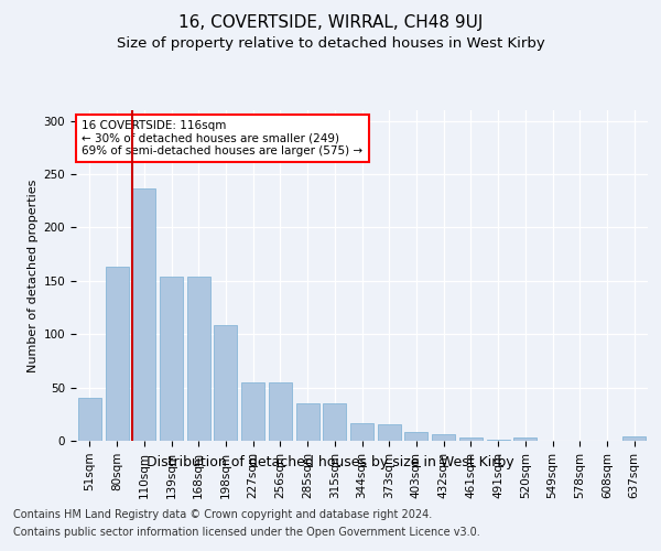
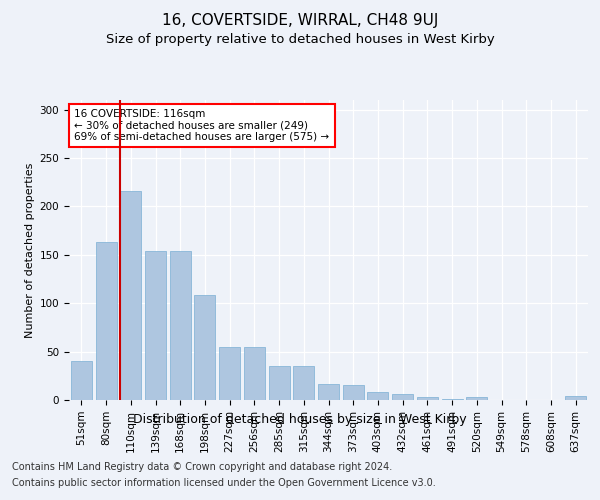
110sqm: 237 -> 216
